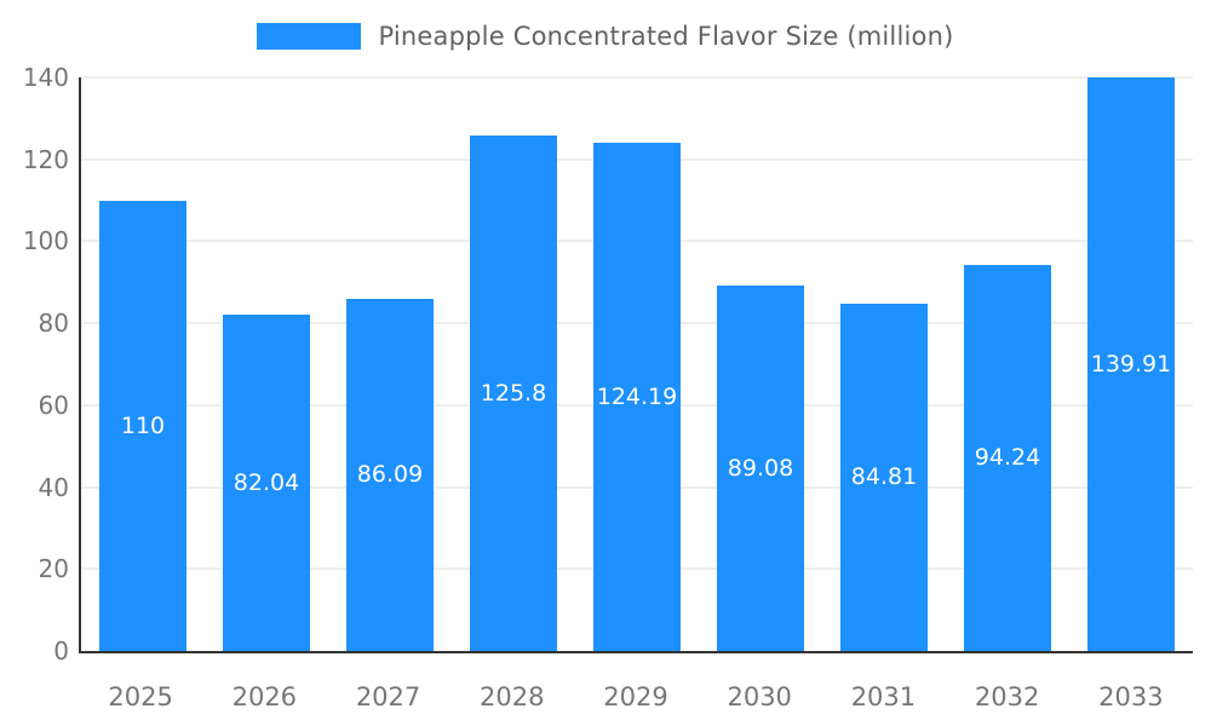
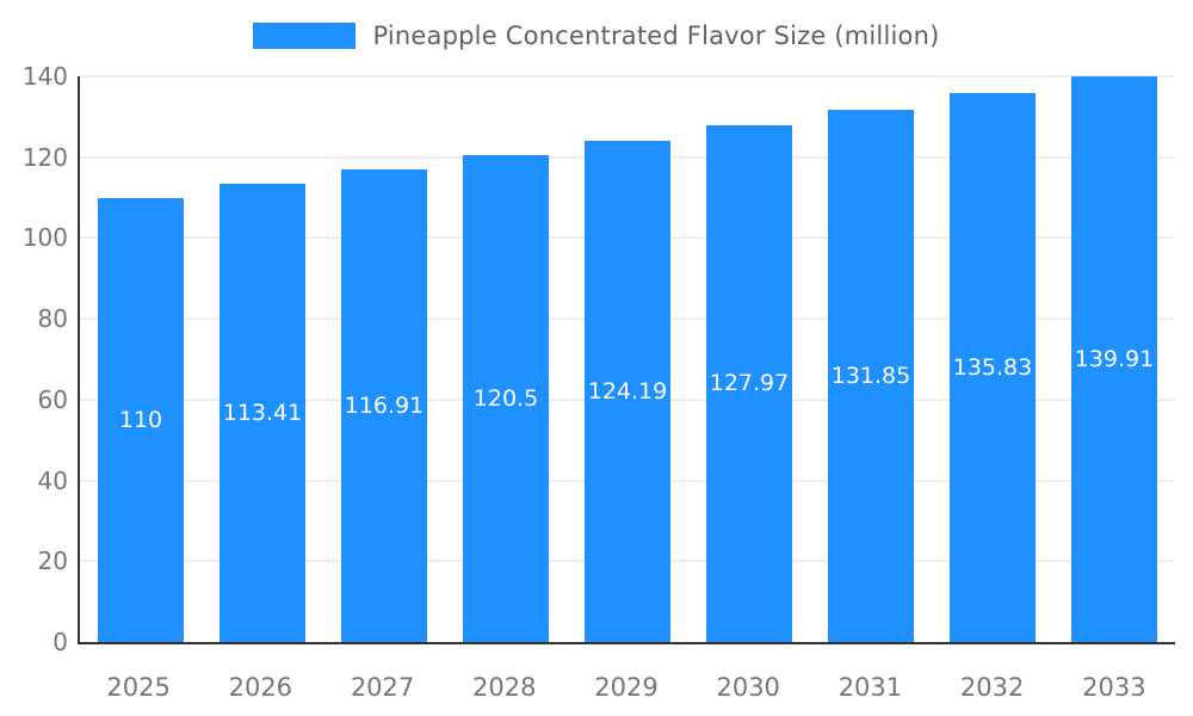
2026: 82.04 -> 113.41
2027: 86.09 -> 116.91
2028: 125.8 -> 120.5
2030: 89.08 -> 127.97
2031: 84.81 -> 131.85
2032: 94.24 -> 135.83
